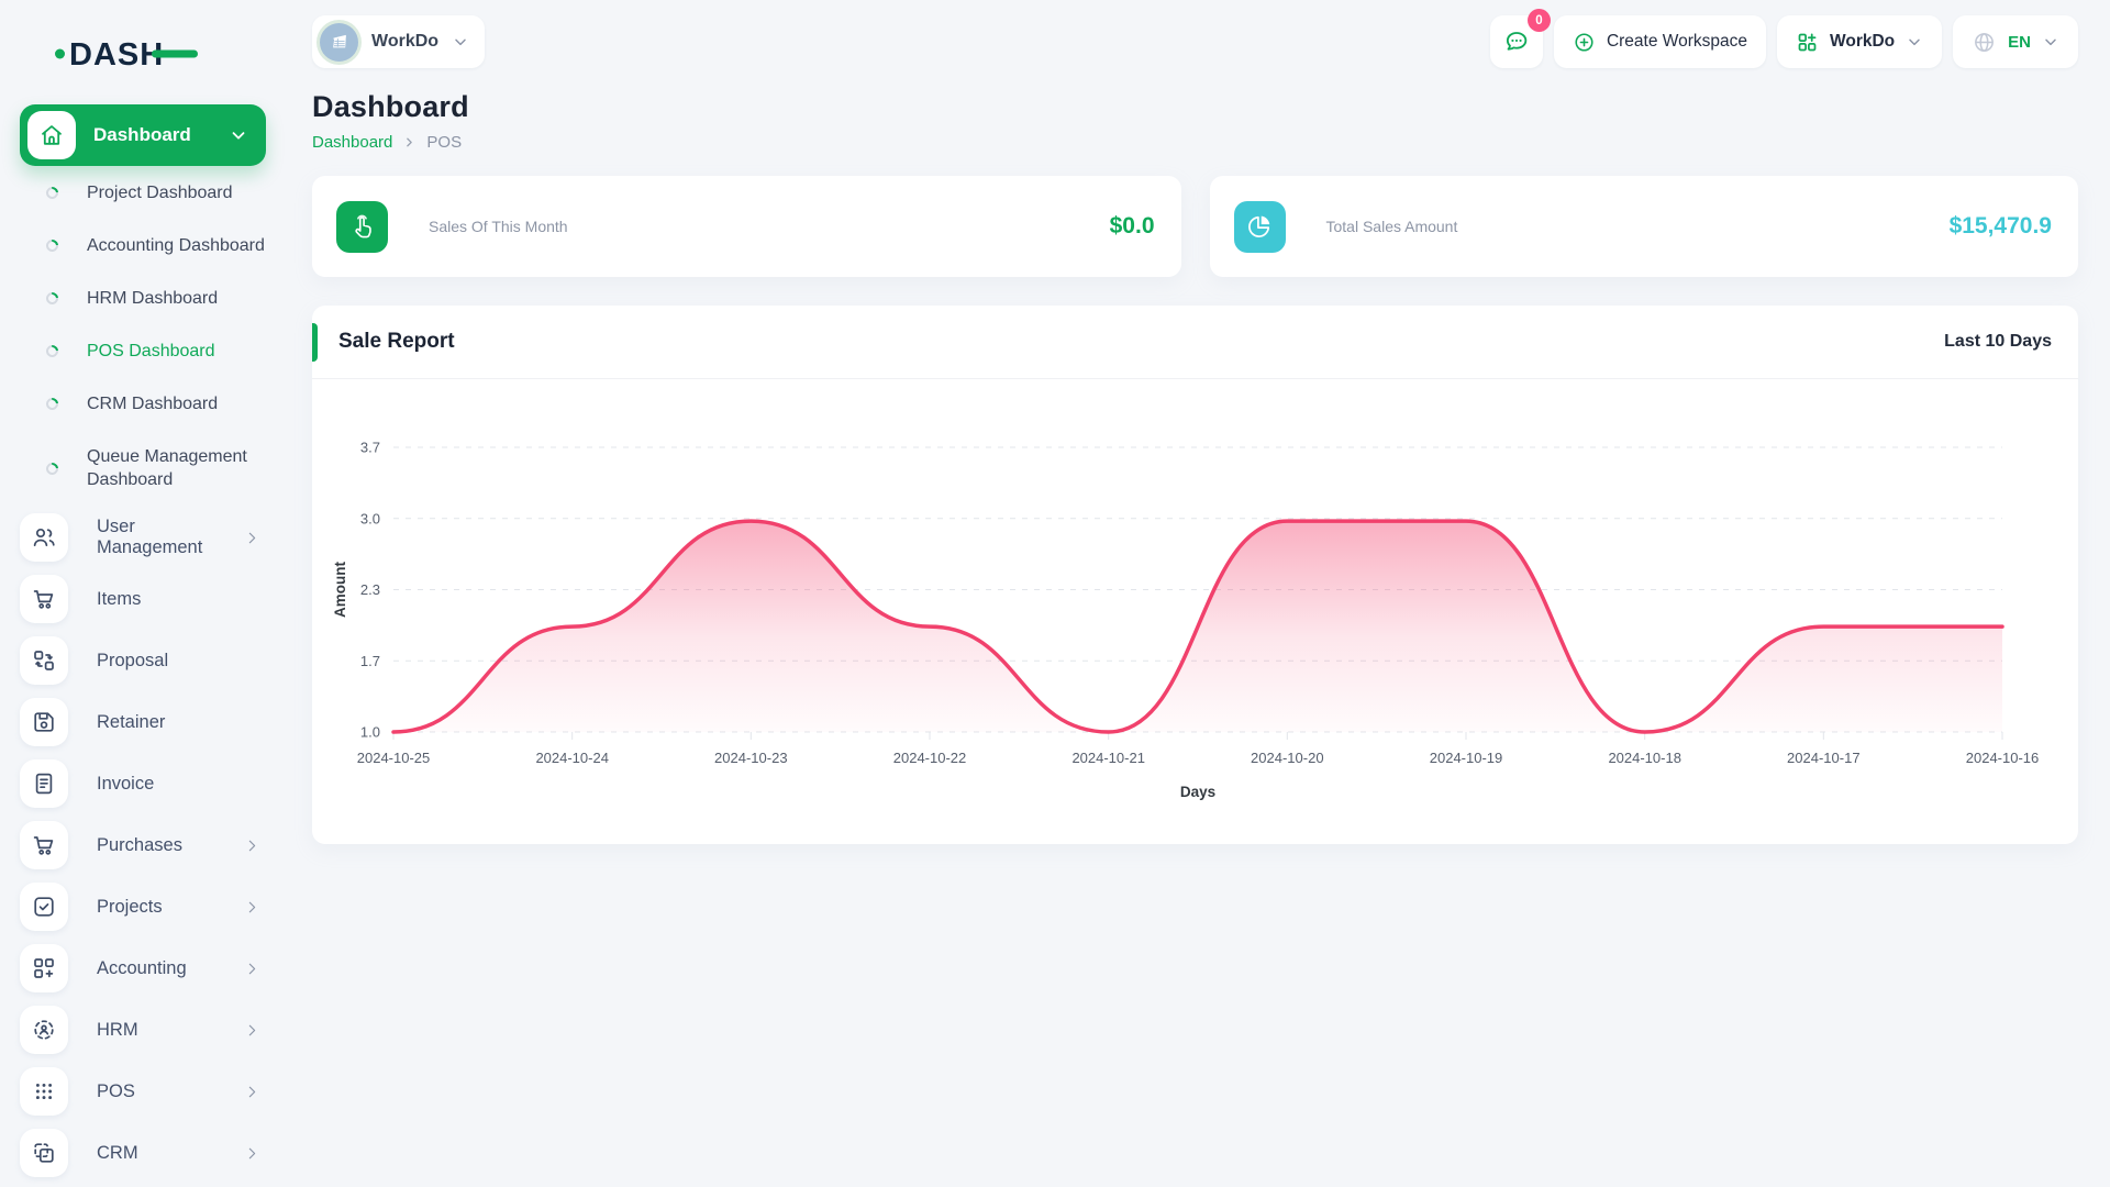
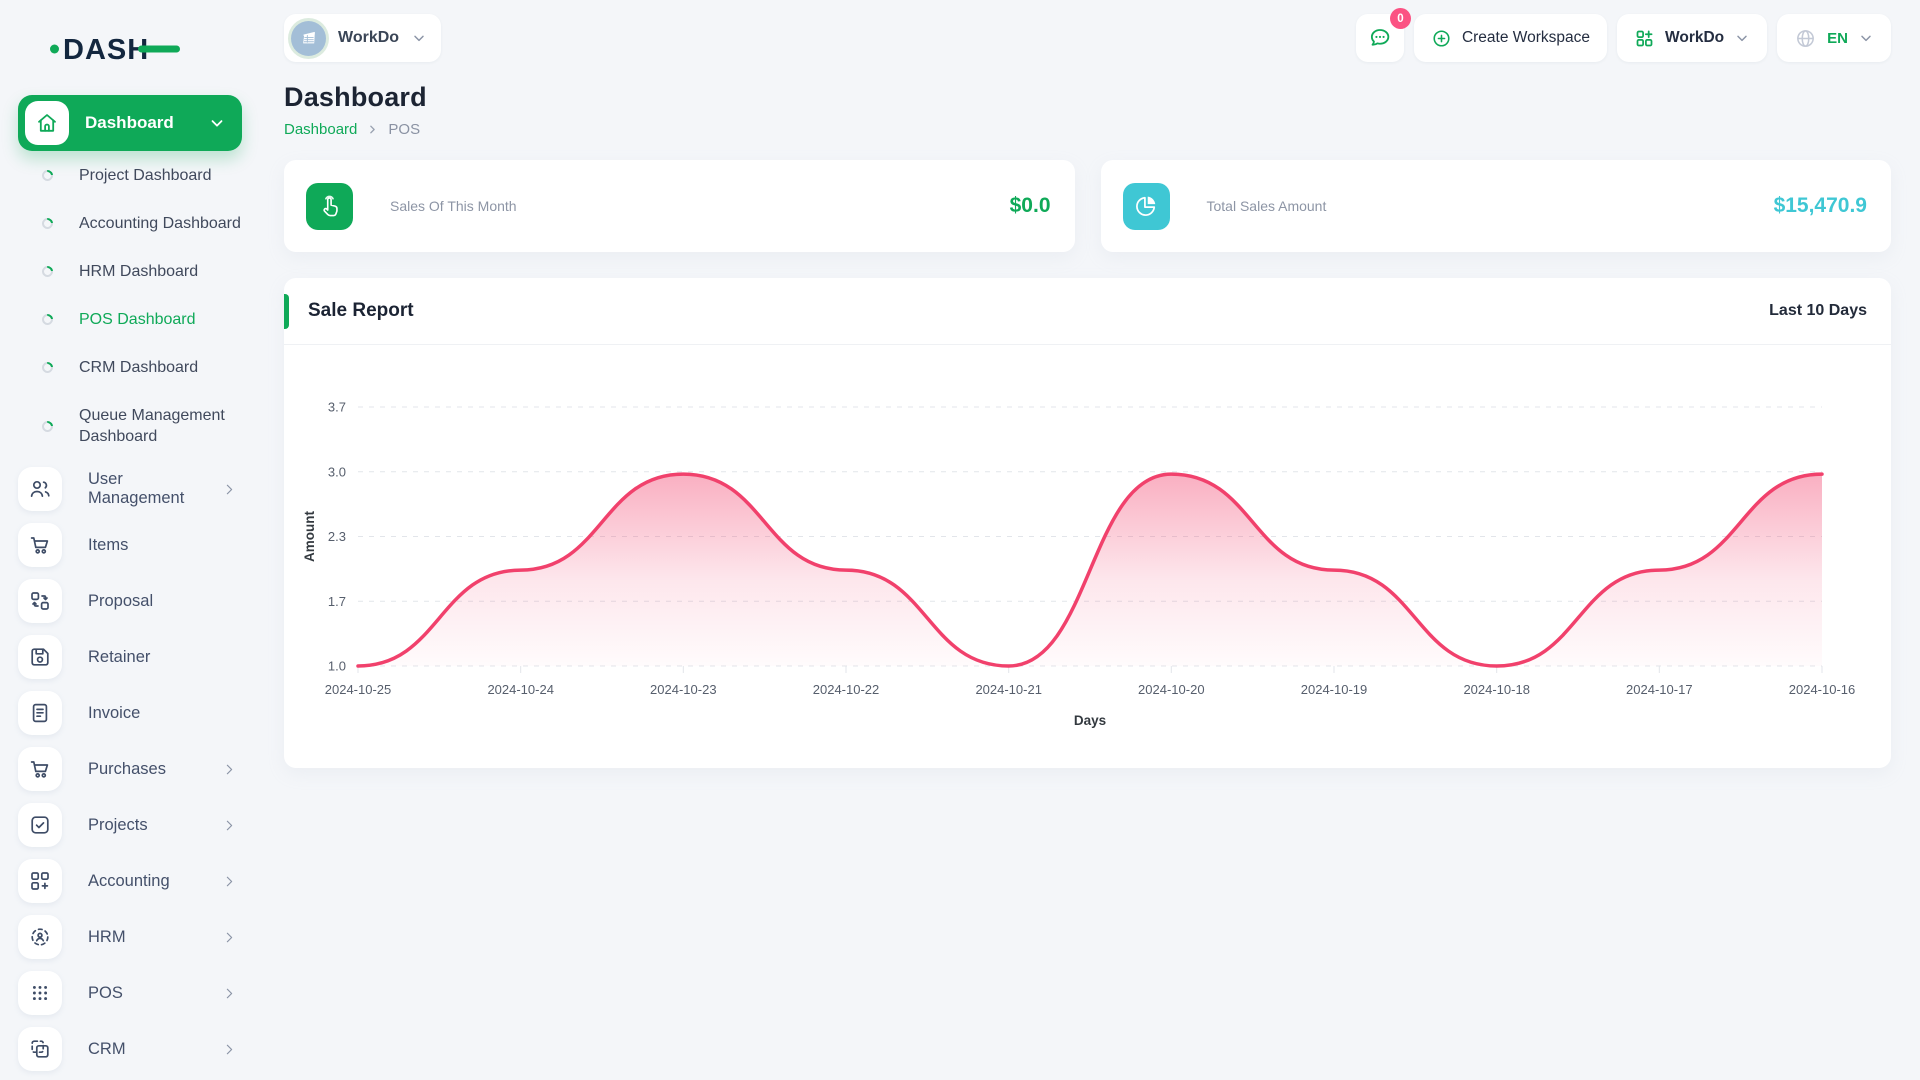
2024-10-19: 3 -> 2
2024-10-16: 2 -> 3
